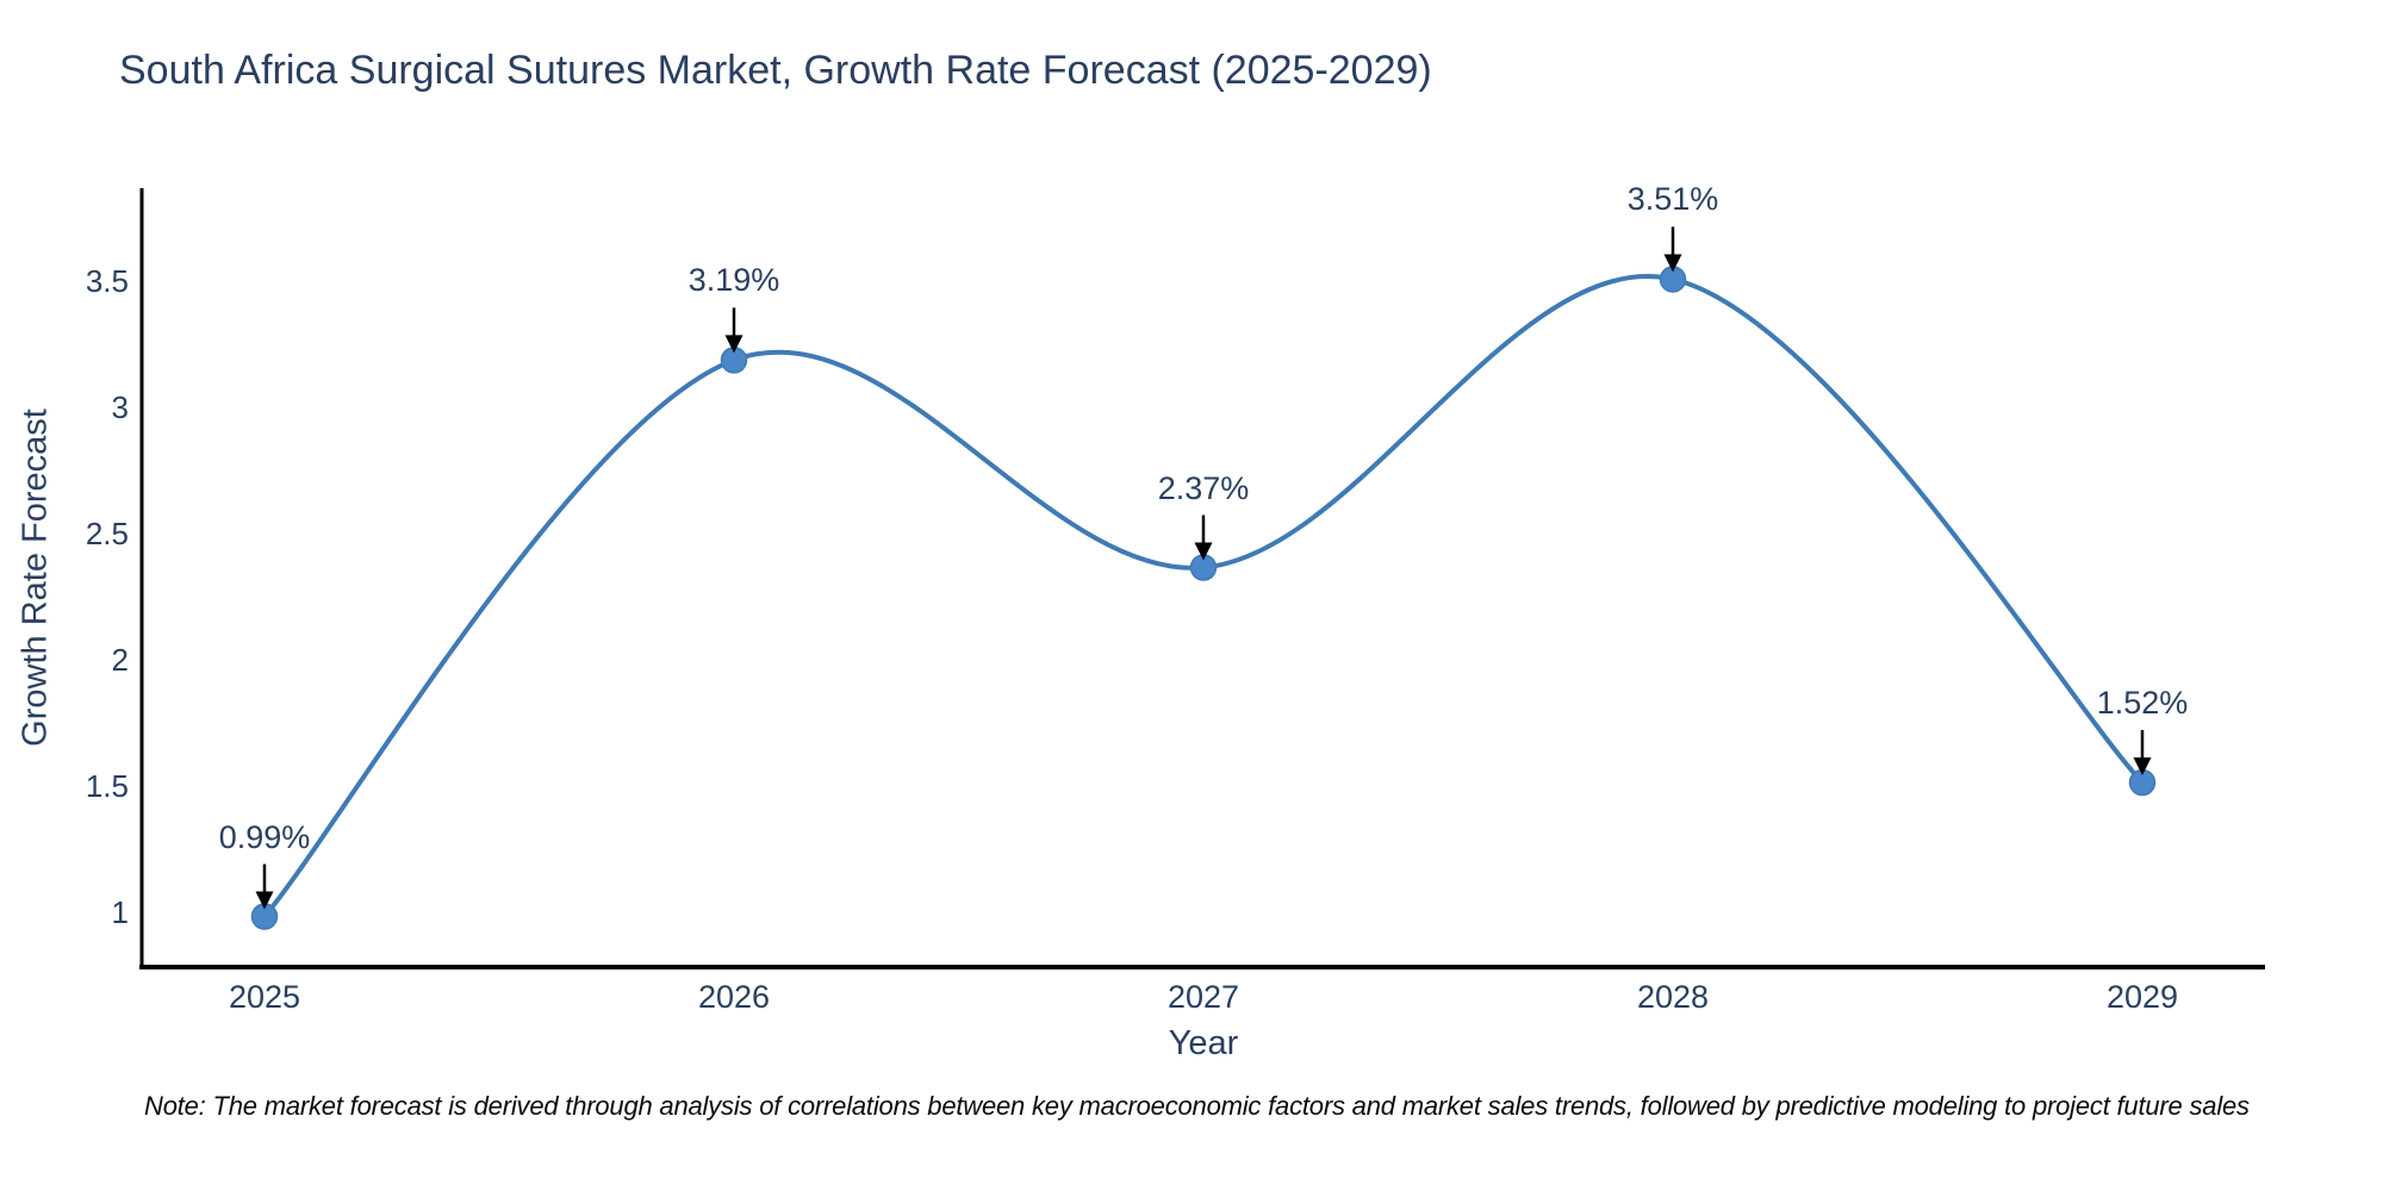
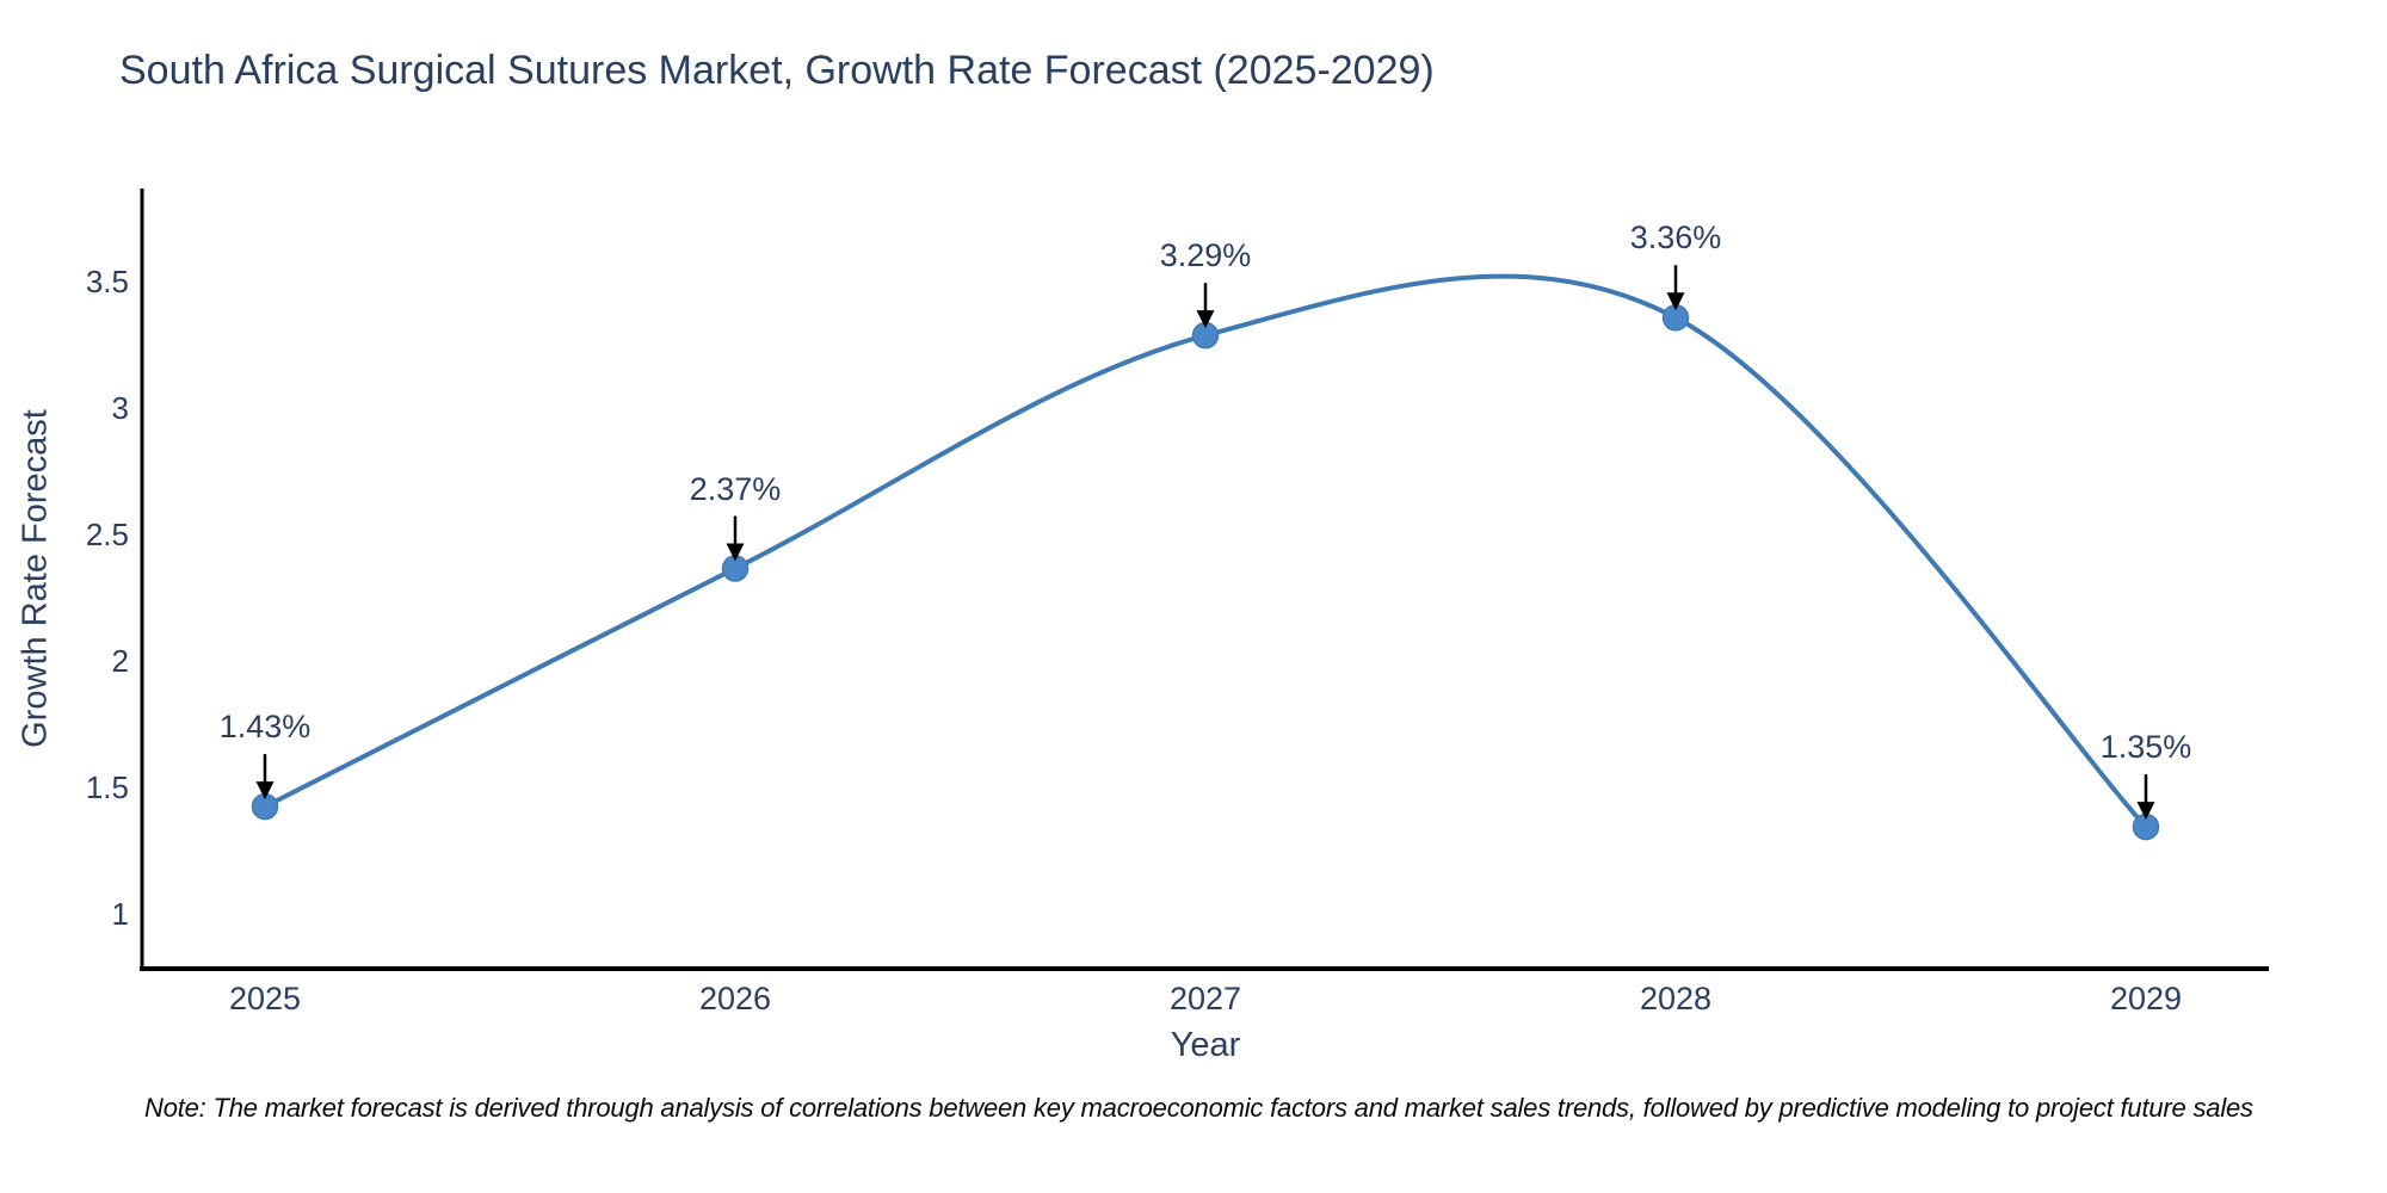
2025: 0.99% -> 1.43%
2026: 3.19% -> 2.37%
2027: 2.37% -> 3.29%
2028: 3.51% -> 3.36%
2029: 1.52% -> 1.35%
